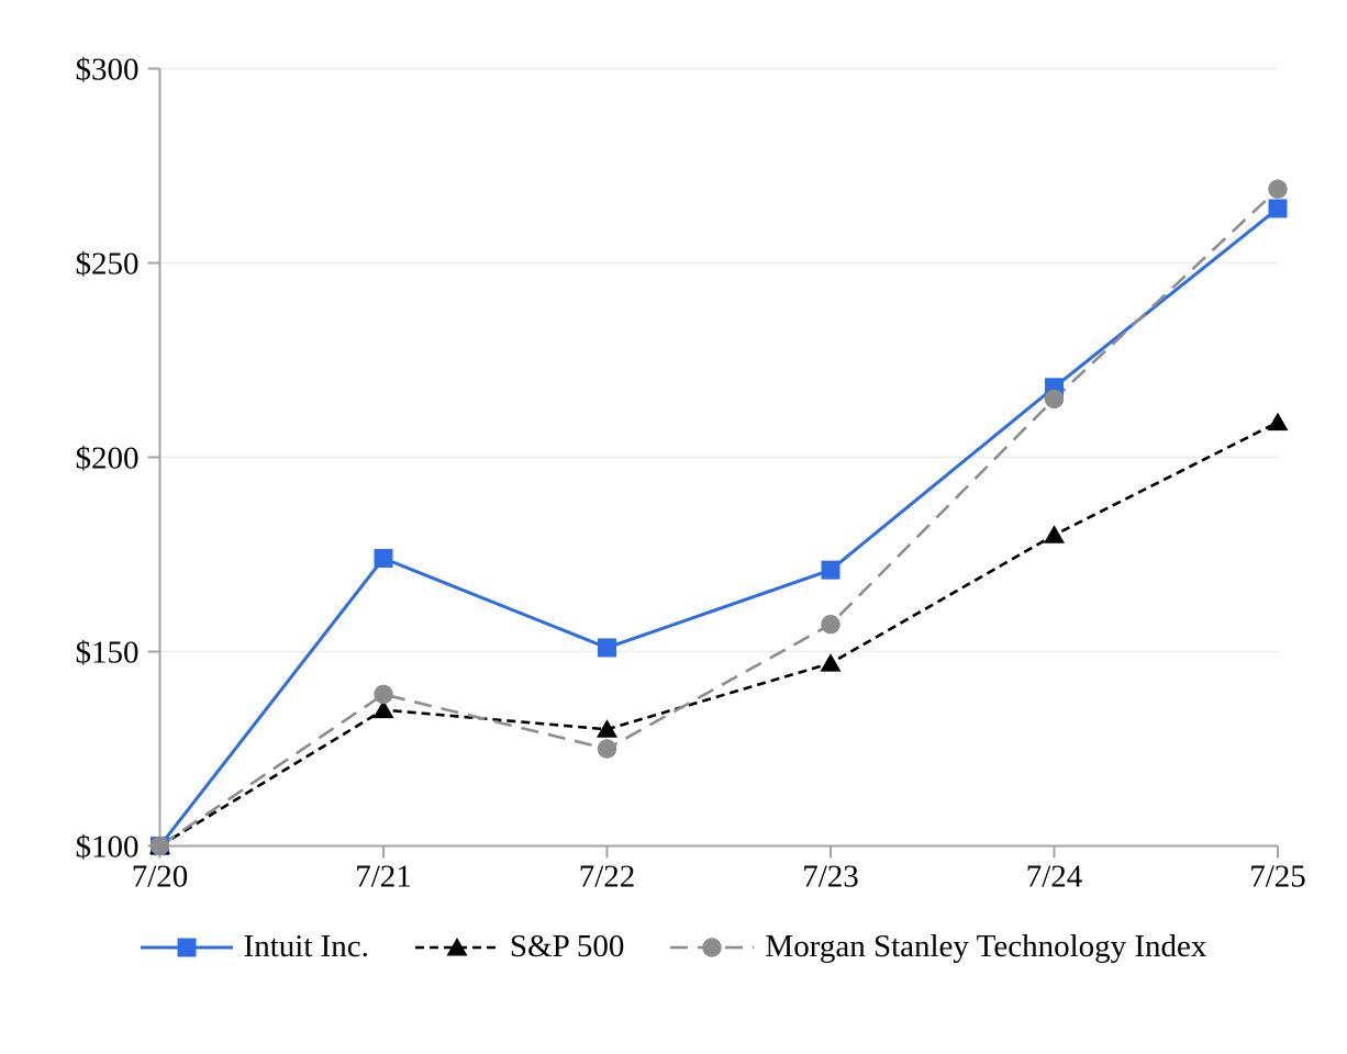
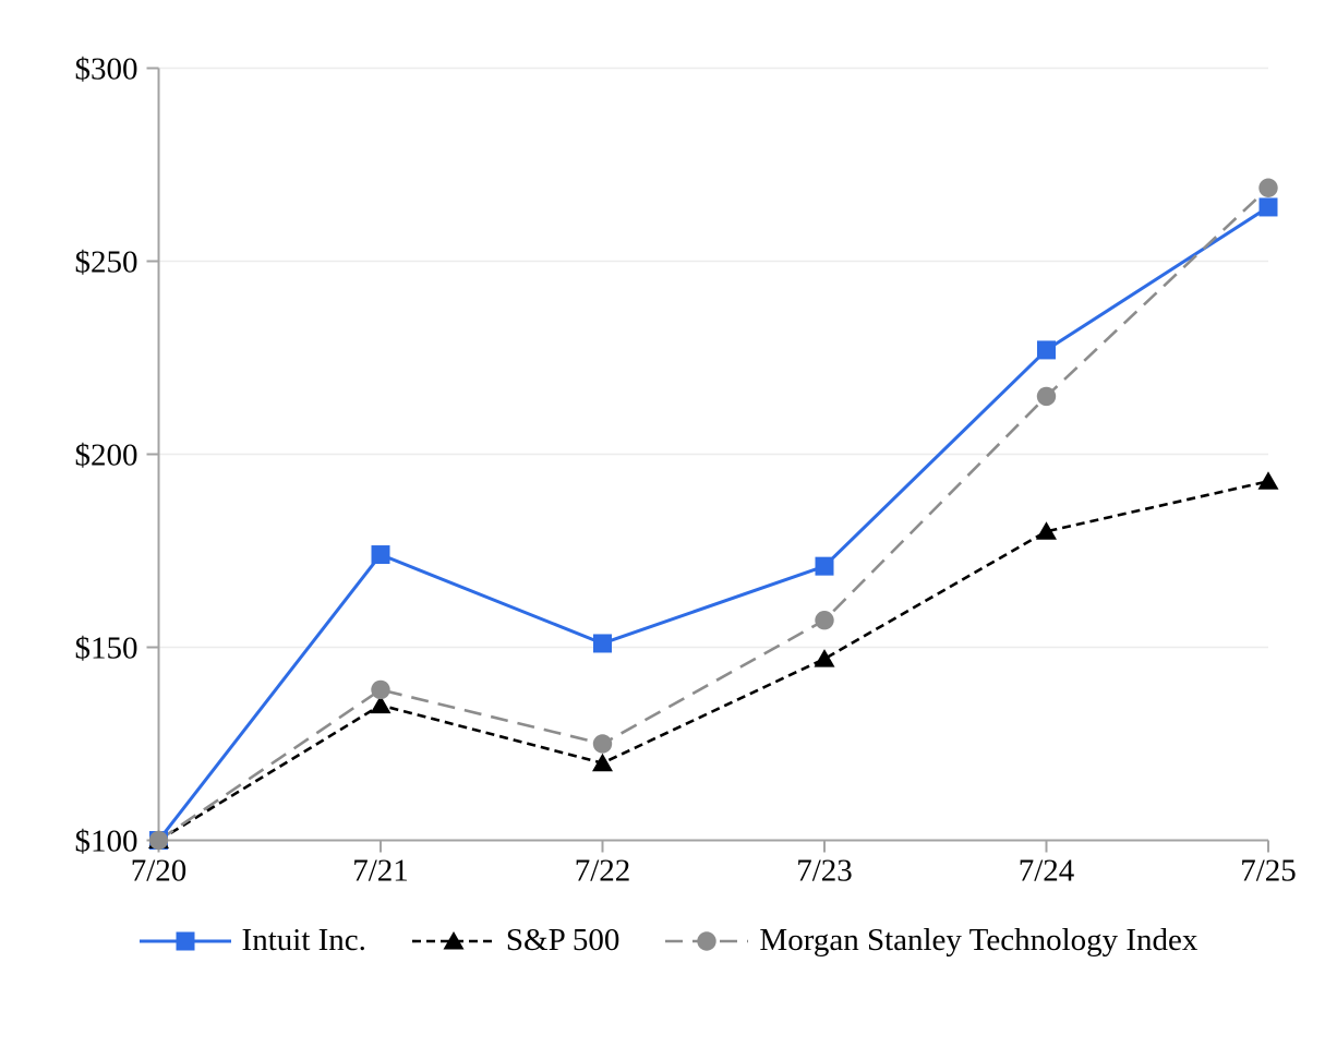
S&P 500/7/22: $130 -> $120
Intuit Inc./7/24: $218 -> $227
S&P 500/7/25: $209 -> $193
